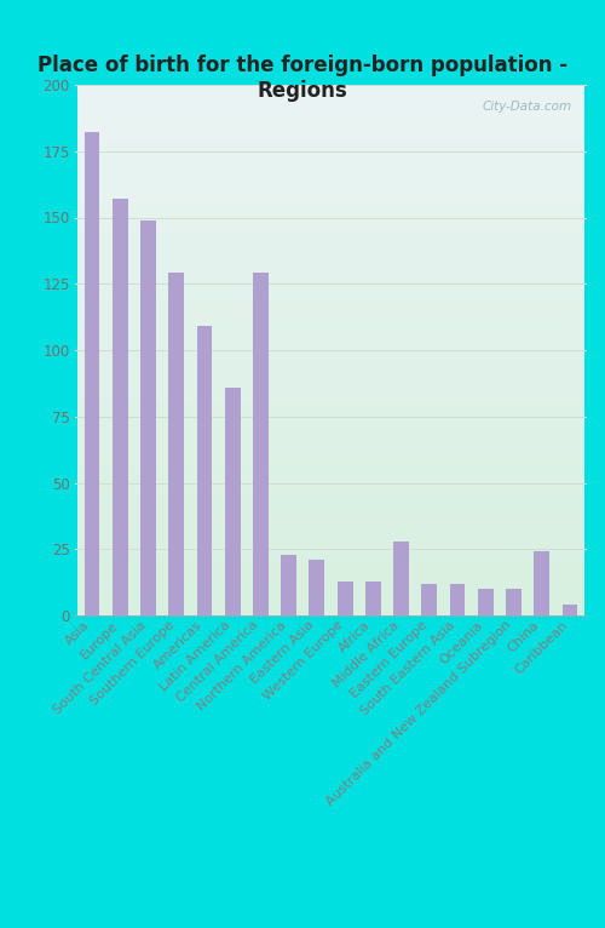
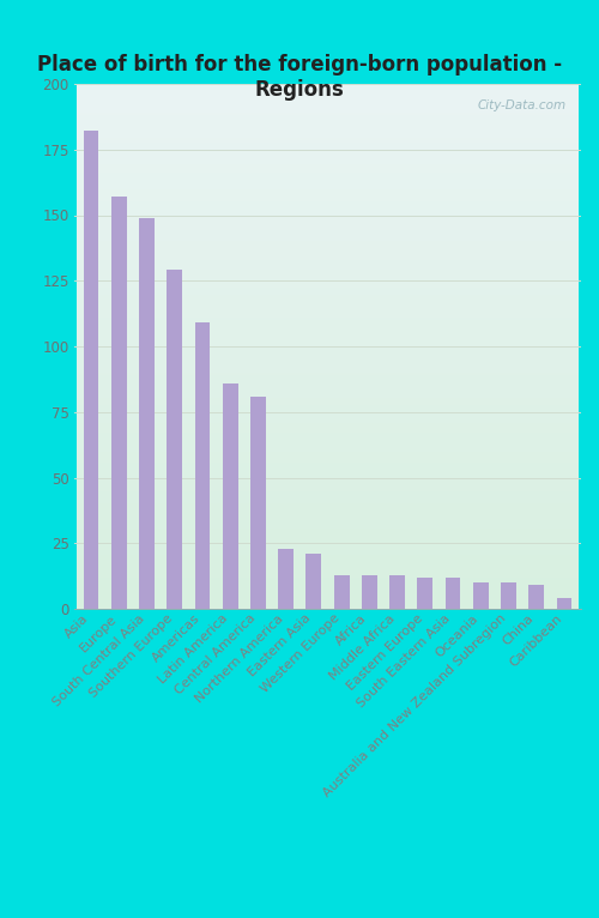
Central America: 129 -> 81
Middle Africa: 28 -> 13
China: 24 -> 9
